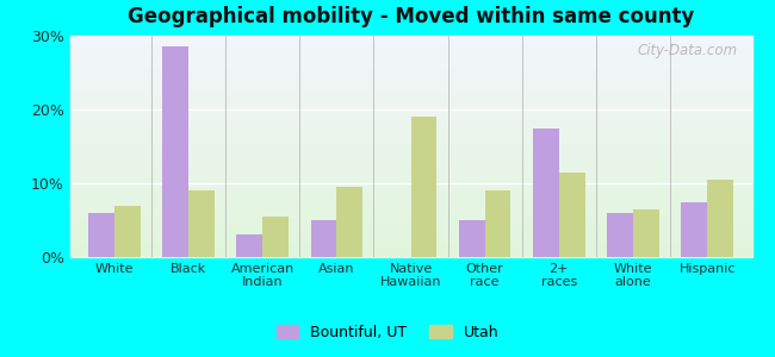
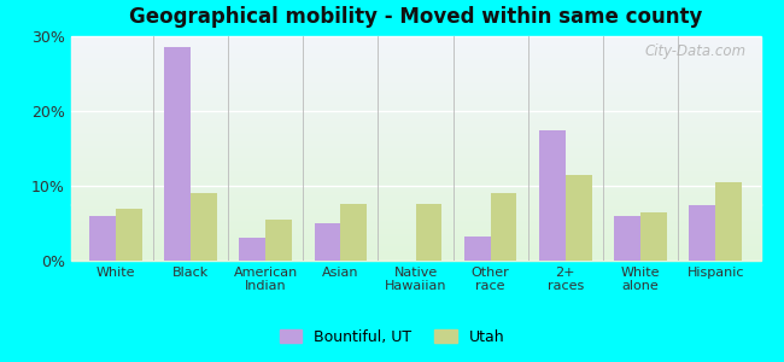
Utah/Asian: 9.5% -> 7.6%
Utah/Native Hawaiian: 19.0% -> 7.6%
Bountiful, UT/Other race: 5.0% -> 3.2%
